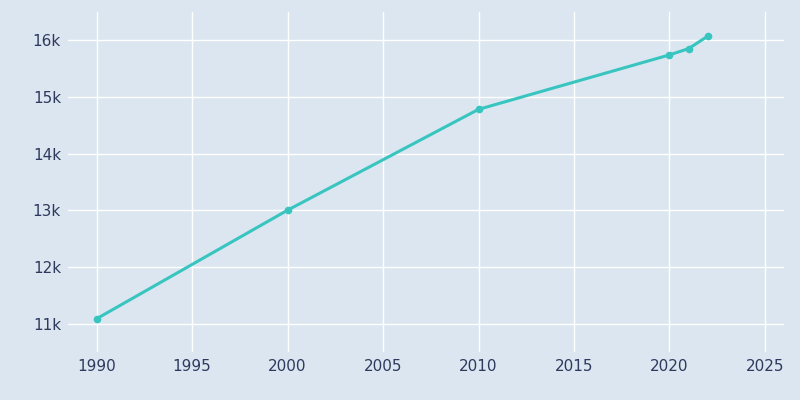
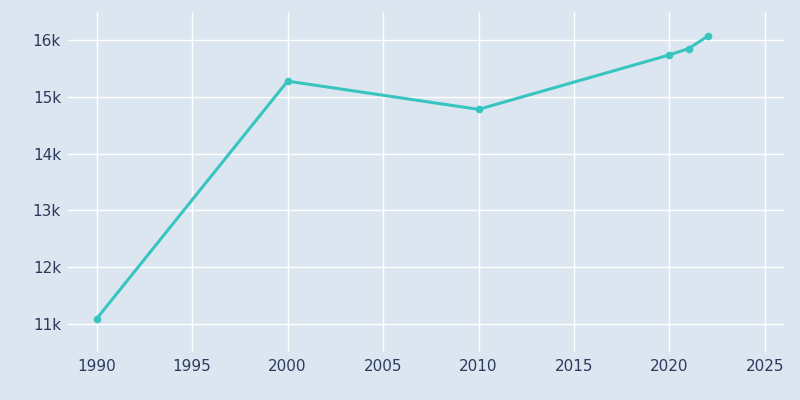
2000: 13.00k -> 15.28k
